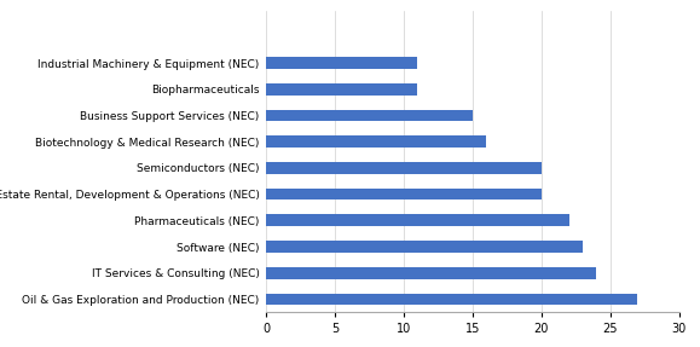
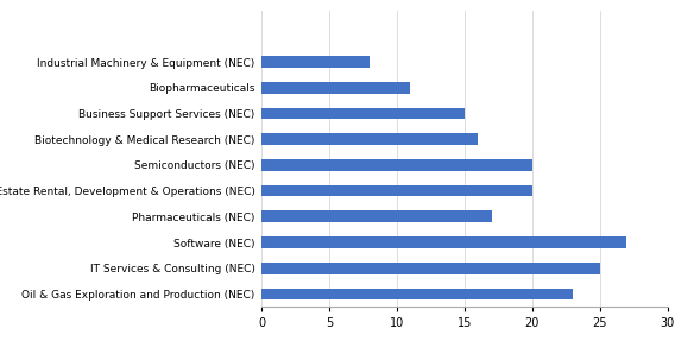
Industrial Machinery & Equipment (NEC): 11 -> 8
Pharmaceuticals (NEC): 22 -> 17
Software (NEC): 23 -> 27
IT Services & Consulting (NEC): 24 -> 25
Oil & Gas Exploration and Production (NEC): 27 -> 23
